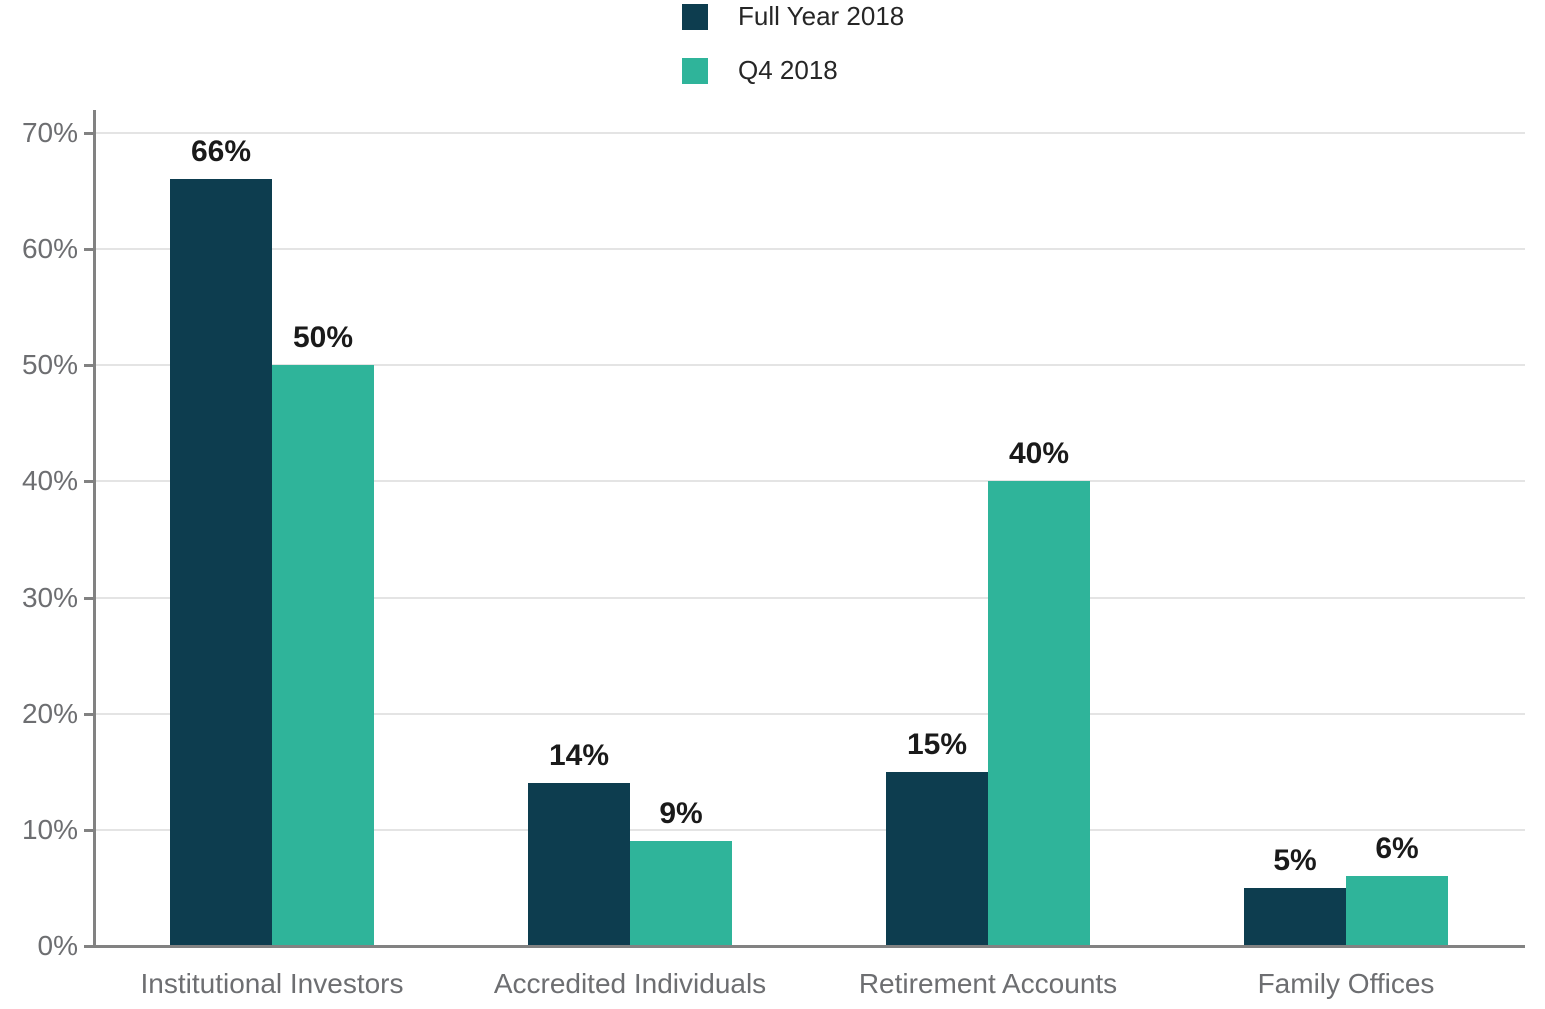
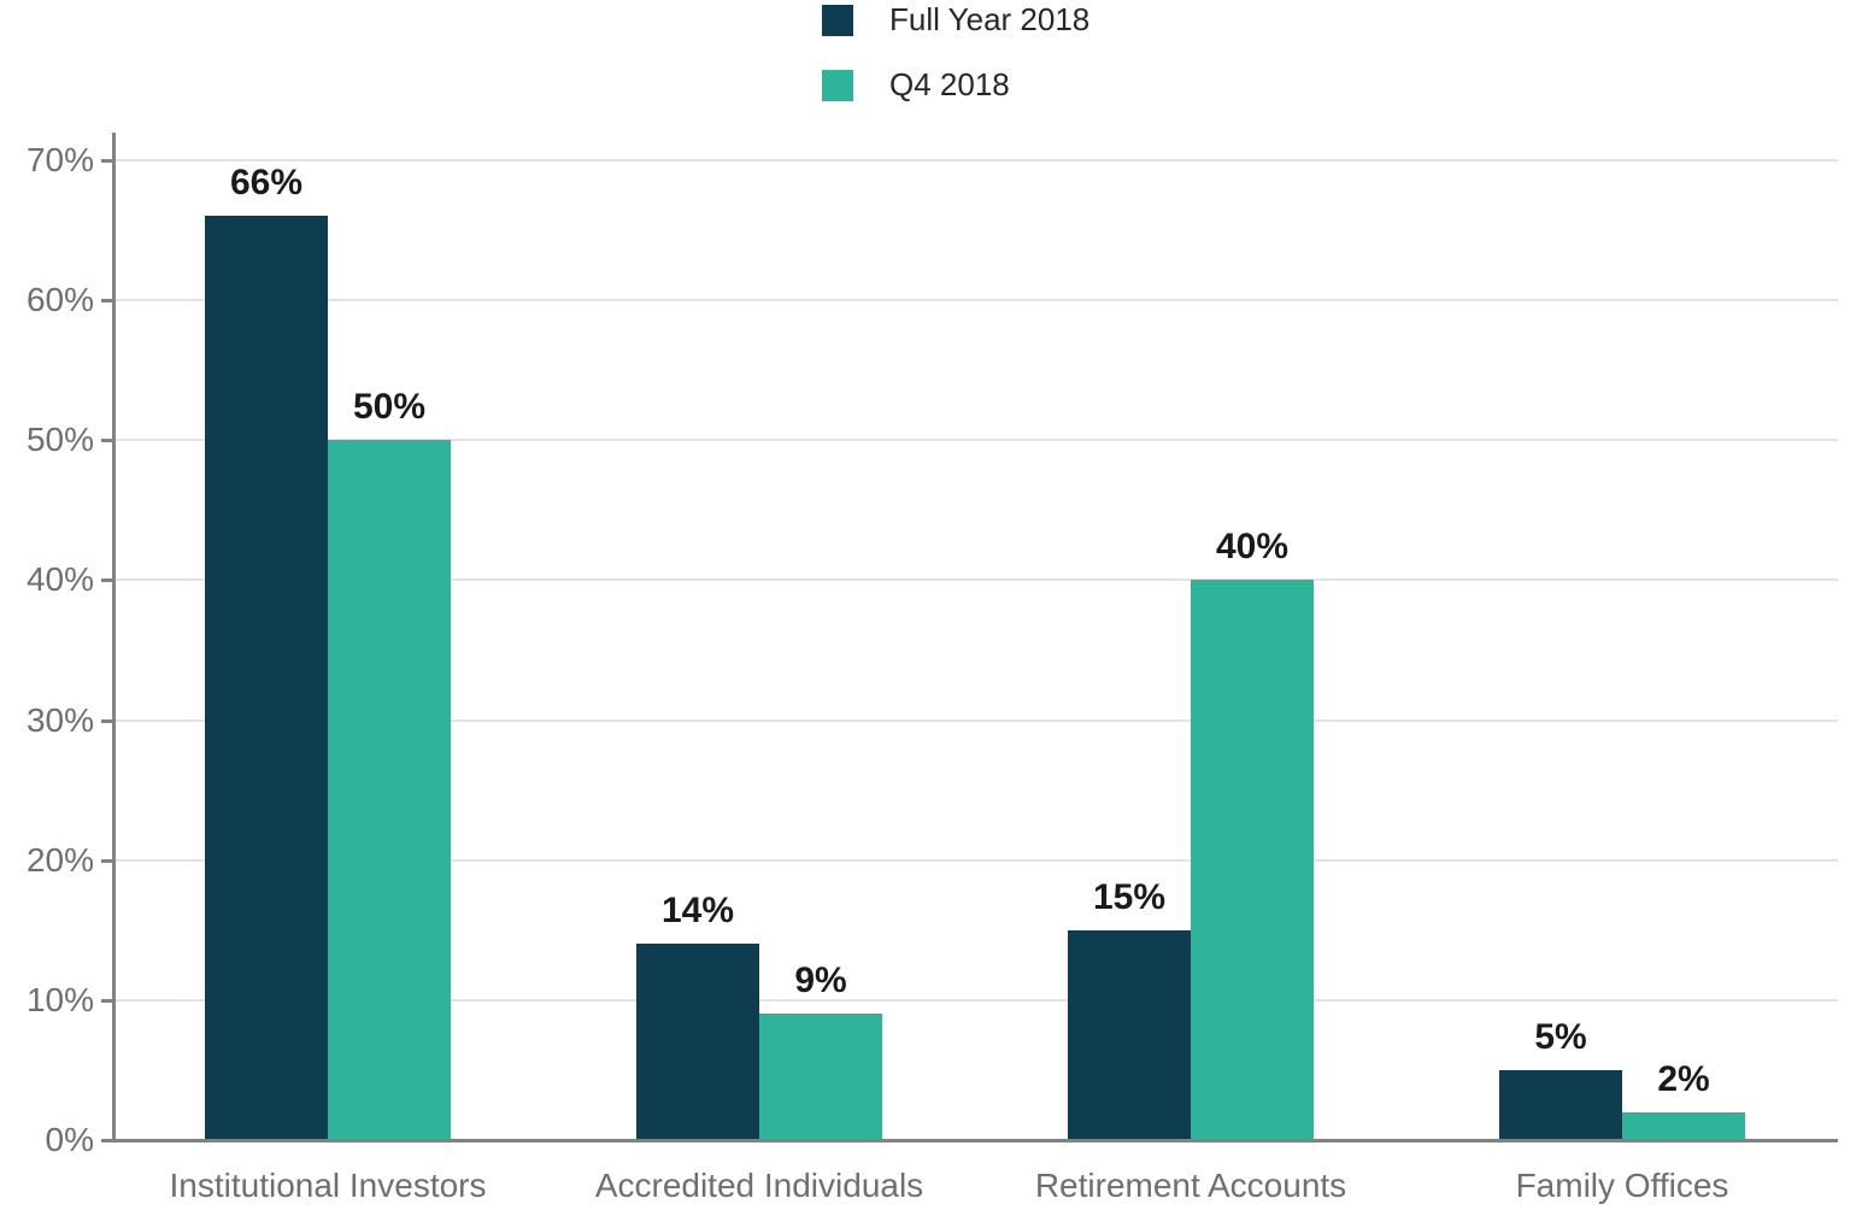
Q4 2018/Family Offices: 6% -> 2%
